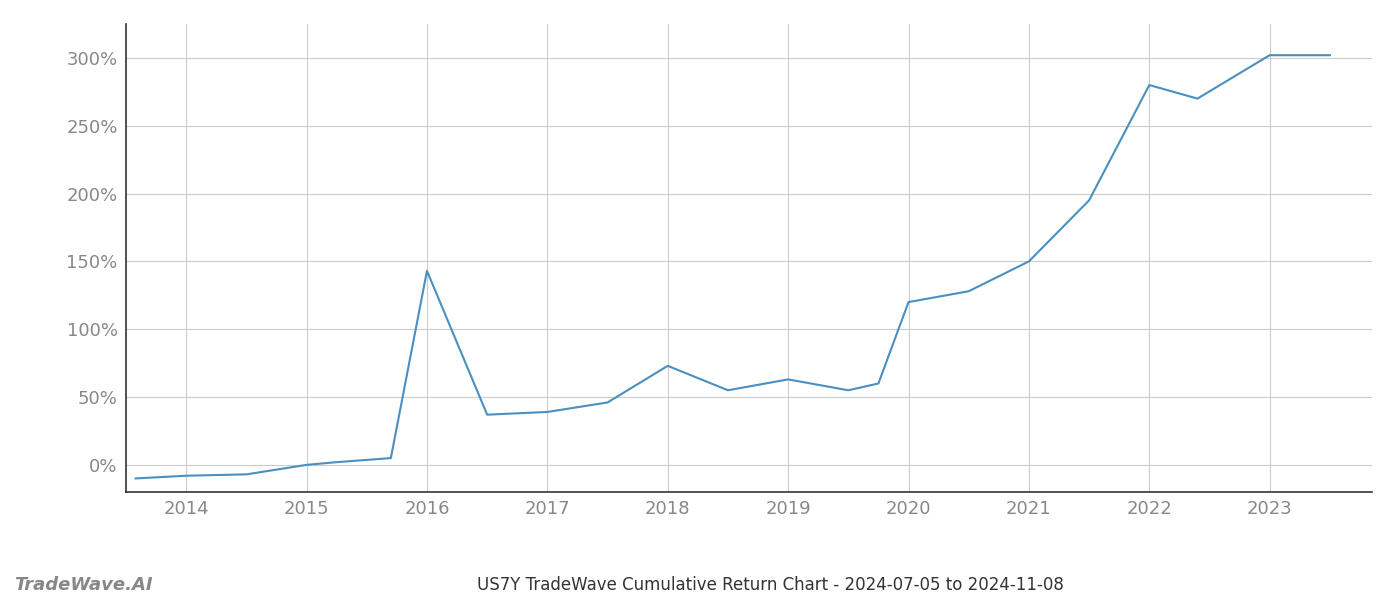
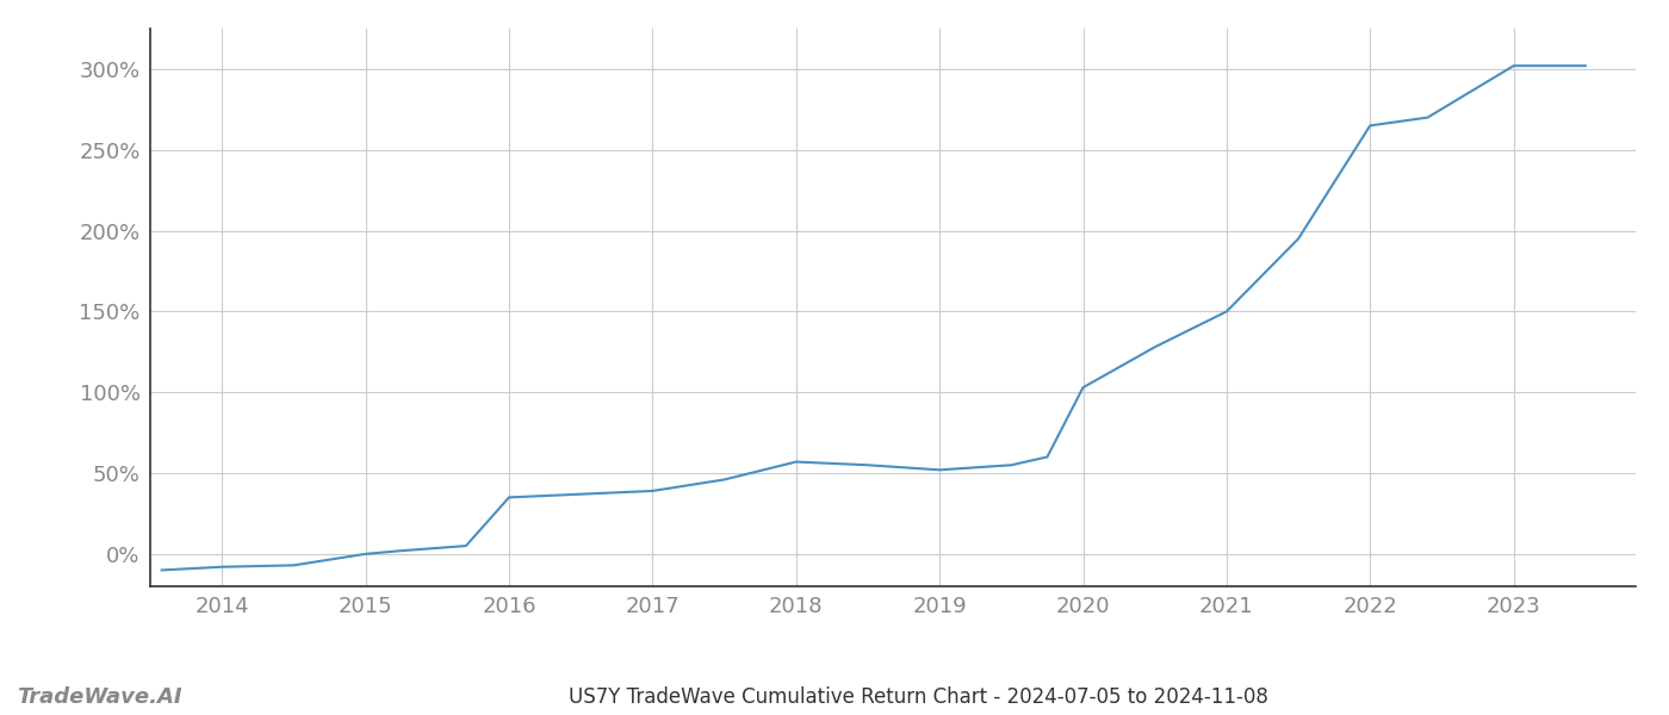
2016: 143% -> 35%
2018: 73% -> 57%
2019: 63% -> 52%
2020: 120% -> 103%
2022: 280% -> 265%
